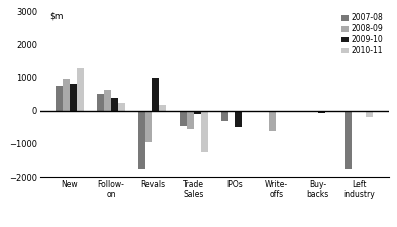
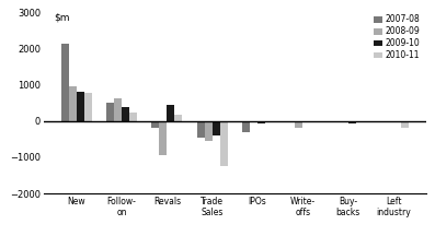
2007-08/New: 750 -> 2150
2010-11/New: 1300 -> 780
2007-08/Revals: -1750 -> -200
2009-10/Revals: 1000 -> 450
2009-10/Trade Sales: -100 -> -400
2009-10/IPOs: -500 -> -80
2008-09/Write- offs: -600 -> -200
2007-08/Left industry: -1750 -> -50
